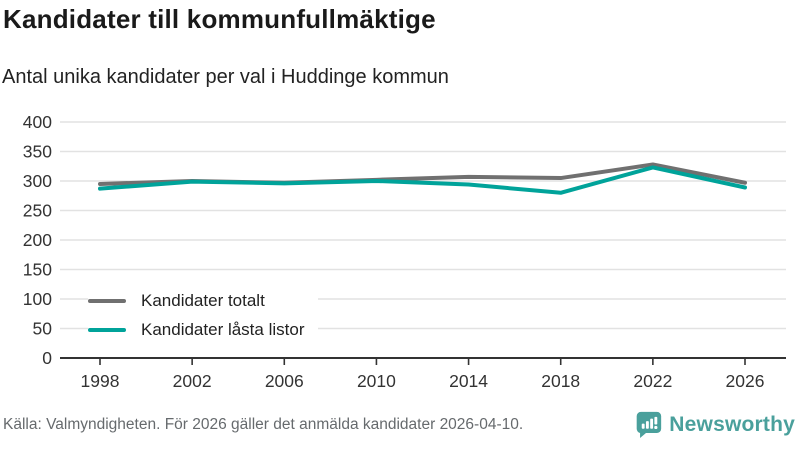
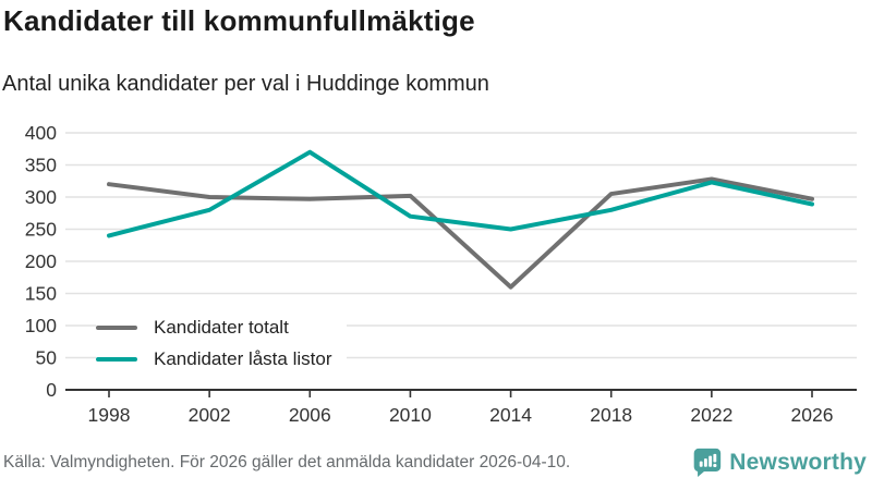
Kandidater totalt/1998: 300 -> 320
Kandidater låsta listor/1998: 290 -> 240
Kandidater låsta listor/2002: 300 -> 280
Kandidater låsta listor/2006: 300 -> 370
Kandidater låsta listor/2010: 300 -> 270
Kandidater totalt/2014: 310 -> 160
Kandidater låsta listor/2014: 290 -> 250
